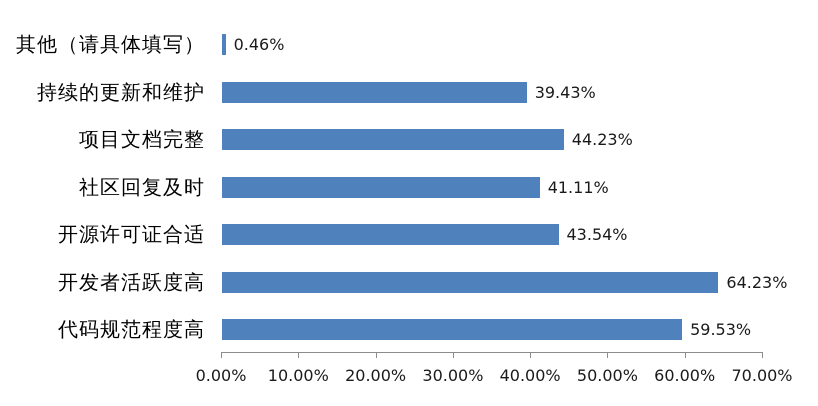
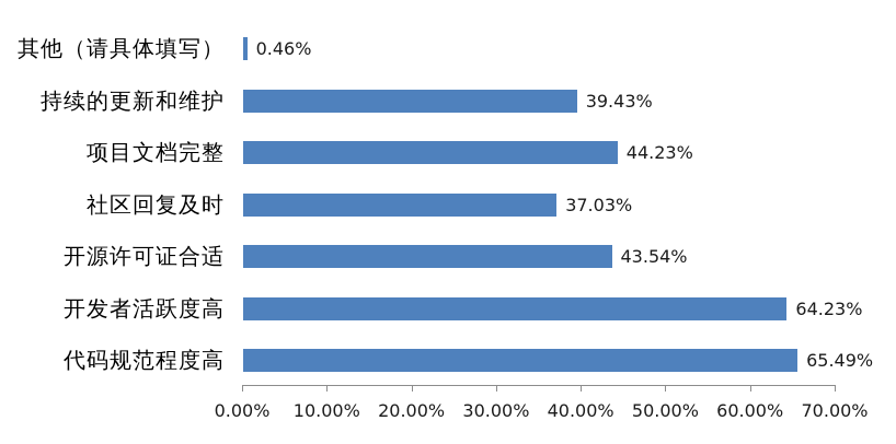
社区回复及时: 41.11% -> 37.03%
代码规范程度高: 59.53% -> 65.49%
